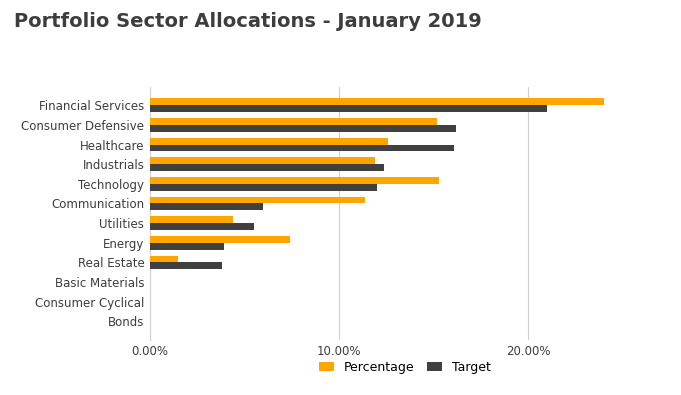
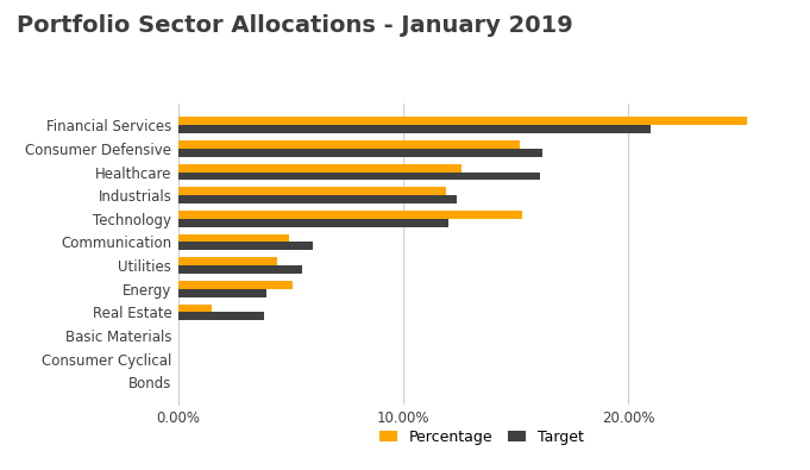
Percentage/Financial Services: 24.0% -> 25.3%
Percentage/Communication: 11.4% -> 4.9%
Percentage/Energy: 7.4% -> 5.1%
